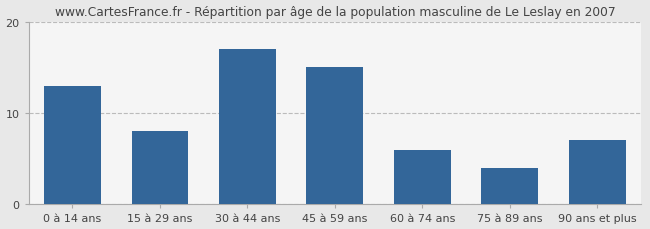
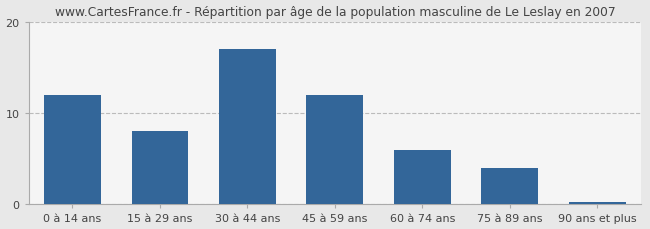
0 à 14 ans: 13.0 -> 12.0
45 à 59 ans: 15.0 -> 12.0
90 ans et plus: 7.0 -> 0.3
